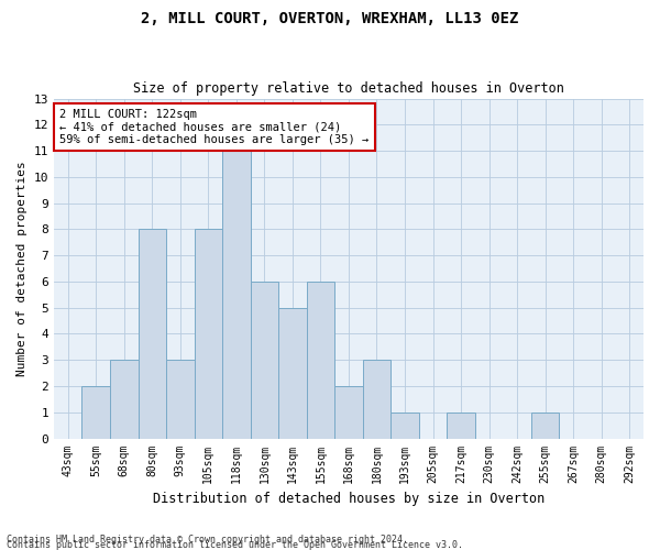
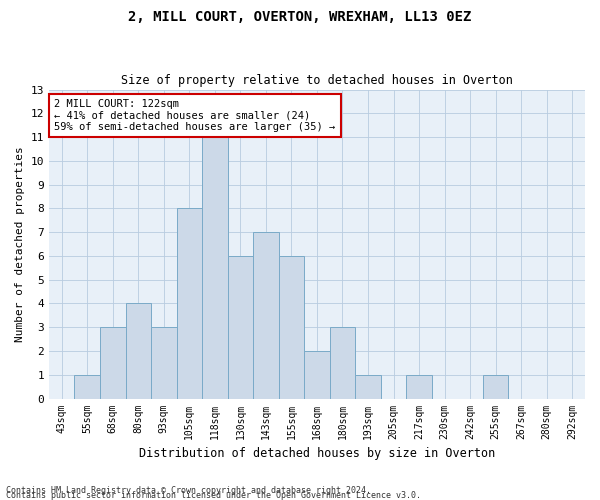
55sqm: 2 -> 1
80sqm: 8 -> 4
143sqm: 5 -> 7
